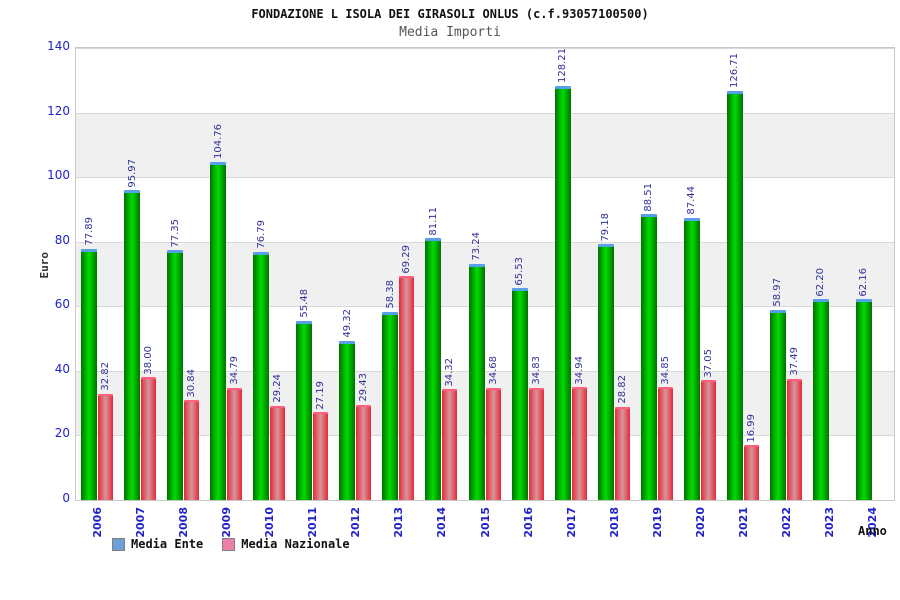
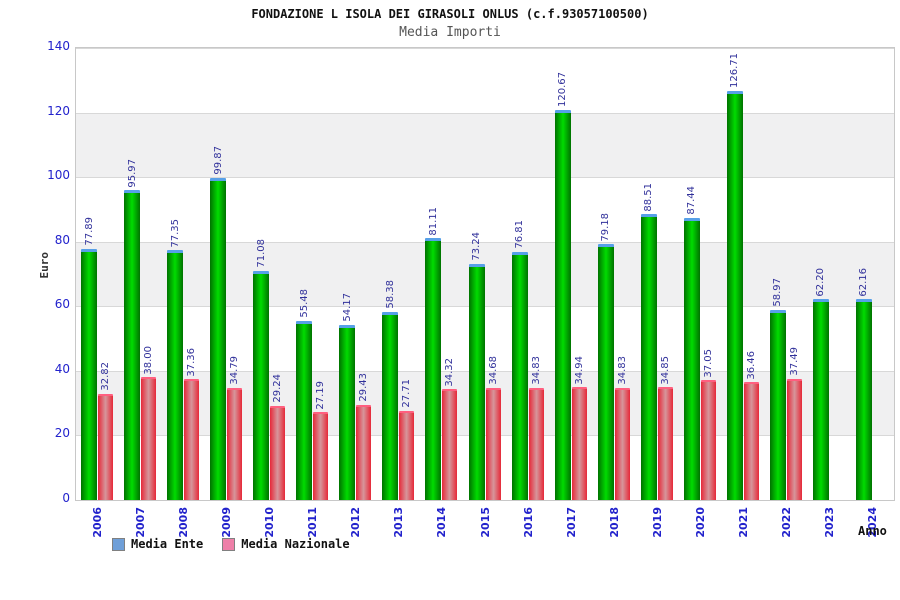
Media Nazionale/2008: 30.84 -> 37.36
Media Ente/2009: 104.76 -> 99.87
Media Ente/2010: 76.79 -> 71.08
Media Ente/2012: 49.32 -> 54.17
Media Nazionale/2013: 69.29 -> 27.71
Media Ente/2016: 65.53 -> 76.81
Media Ente/2017: 128.21 -> 120.67
Media Nazionale/2018: 28.82 -> 34.83
Media Nazionale/2021: 16.99 -> 36.46
